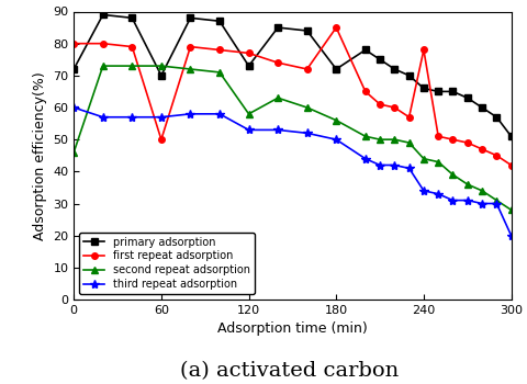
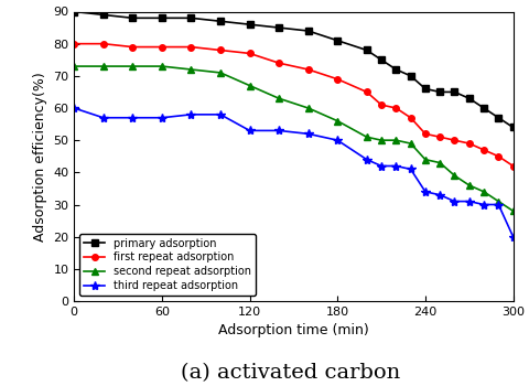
primary adsorption/0: 72 -> 90
second repeat adsorption/0: 46 -> 73
primary adsorption/60: 70 -> 88
first repeat adsorption/60: 50 -> 79
primary adsorption/120: 73 -> 86
second repeat adsorption/120: 58 -> 67
primary adsorption/180: 72 -> 81
first repeat adsorption/180: 85 -> 69
first repeat adsorption/240: 78 -> 52
primary adsorption/300: 51 -> 54
